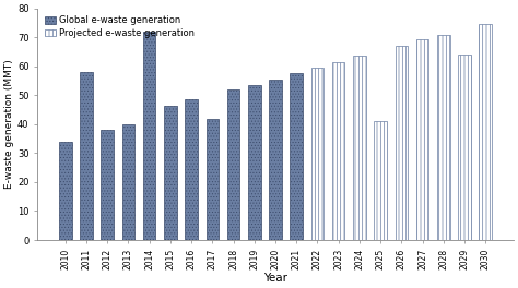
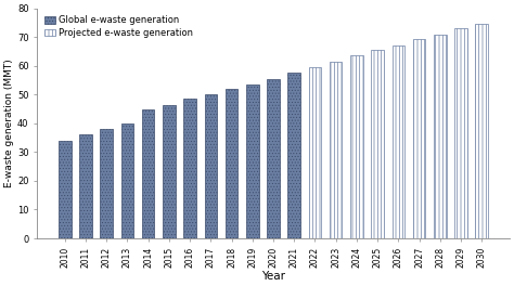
2011: 58.0 -> 36.0
2014: 72.0 -> 45.0
2017: 42.0 -> 50.0
2025: 41.0 -> 65.5
2029: 64.0 -> 73.0
